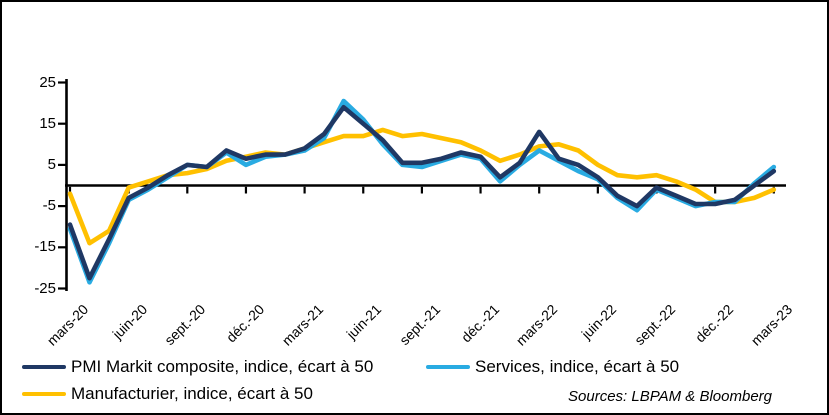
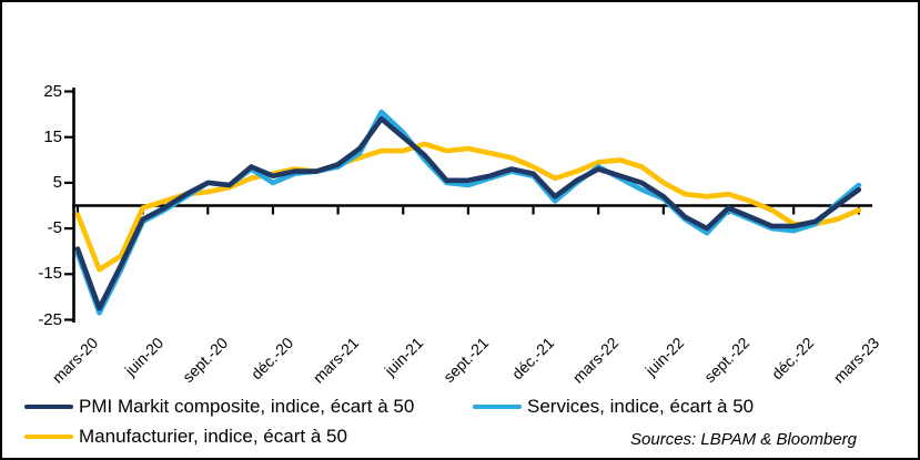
PMI Markit composite, indice, écart à 50/mars-22: 13 -> 8
Services, indice, écart à 50/déc.-22: -4 -> -6
